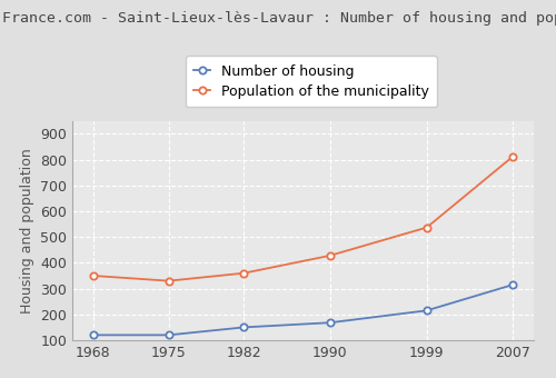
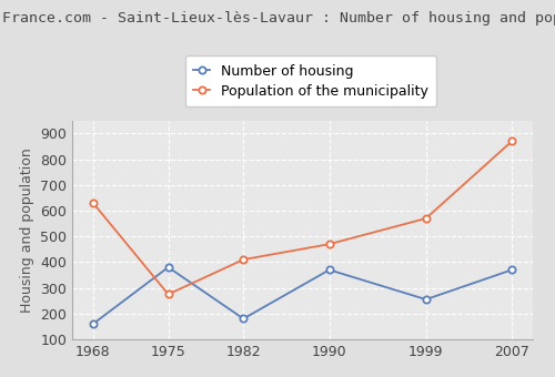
Number of housing/1968: 120 -> 160
Population of the municipality/1968: 350 -> 630
Number of housing/1975: 120 -> 380
Population of the municipality/1975: 330 -> 275
Number of housing/1982: 150 -> 180
Population of the municipality/1982: 360 -> 410
Number of housing/1990: 168 -> 370
Population of the municipality/1990: 428 -> 470
Number of housing/1999: 215 -> 255
Population of the municipality/1999: 537 -> 570
Number of housing/2007: 315 -> 370
Population of the municipality/2007: 812 -> 870
